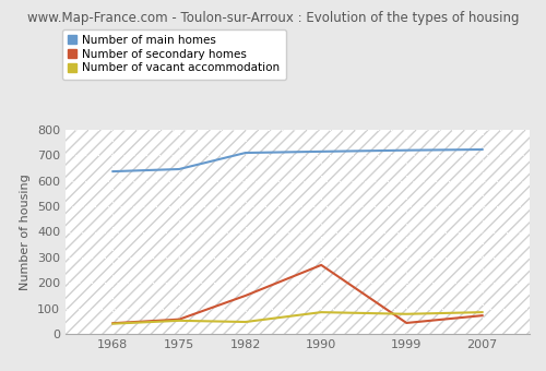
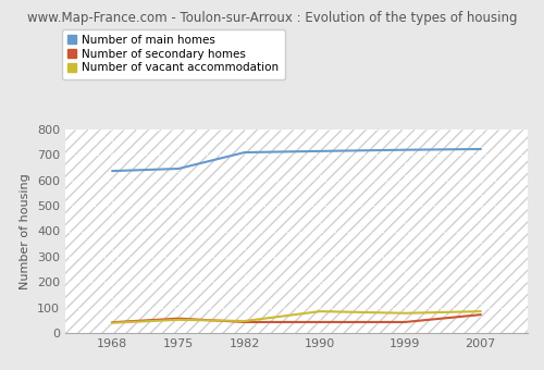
Number of secondary homes/1982: 150 -> 43
Number of secondary homes/1990: 270 -> 43
